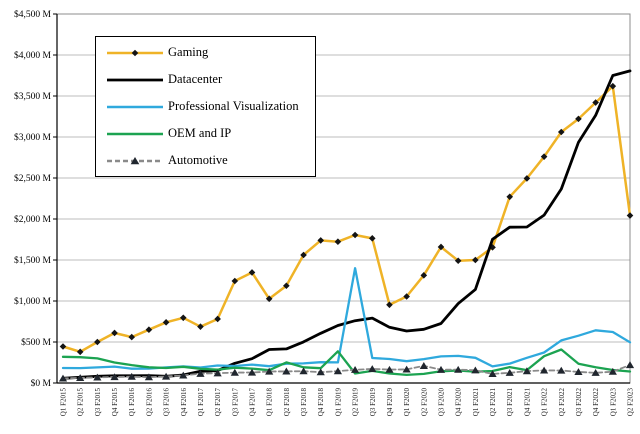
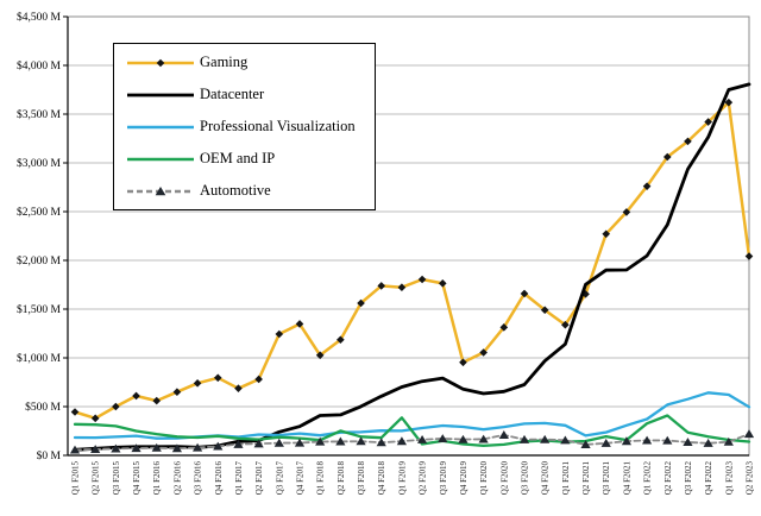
Professional Visualization/Q2 F2019: $1400M -> $300M
Gaming/Q1 F2021: $1500M -> $1300M
